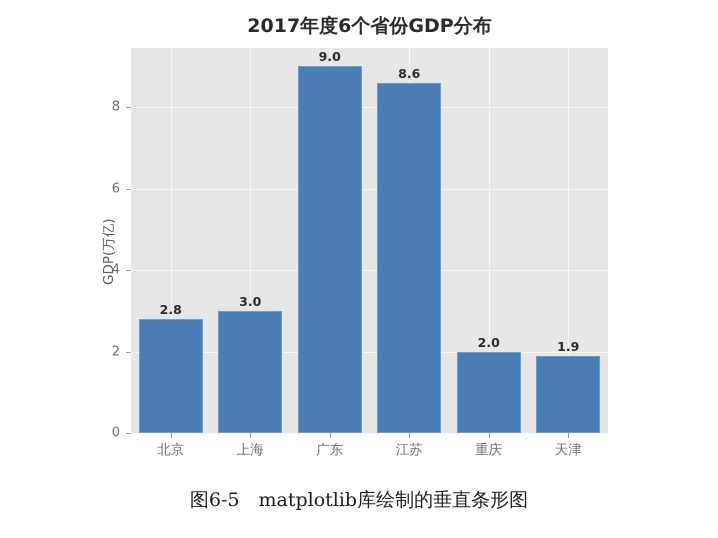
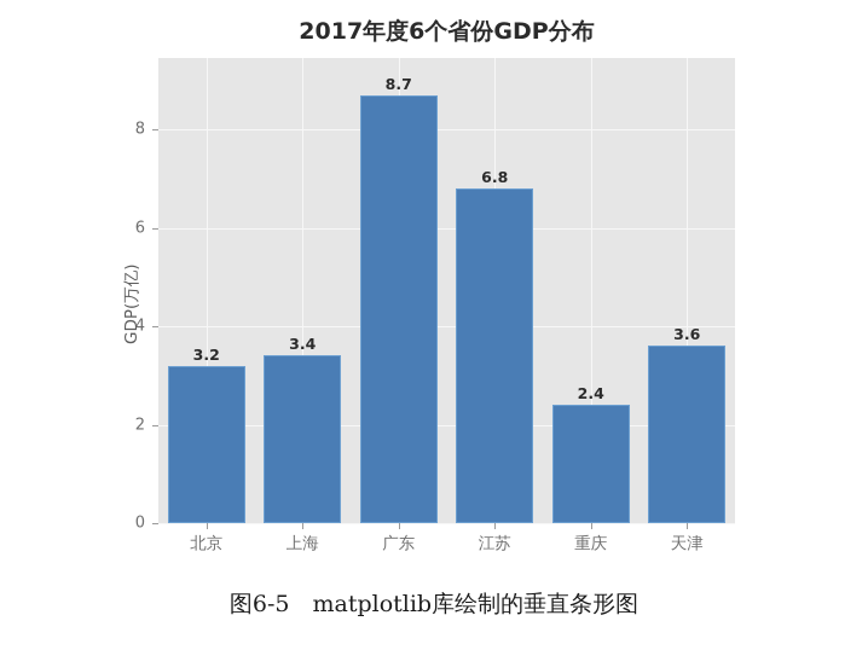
北京: 2.8 -> 3.2
上海: 3.0 -> 3.4
广东: 9.0 -> 8.7
江苏: 8.6 -> 6.8
重庆: 2.0 -> 2.4
天津: 1.9 -> 3.6
